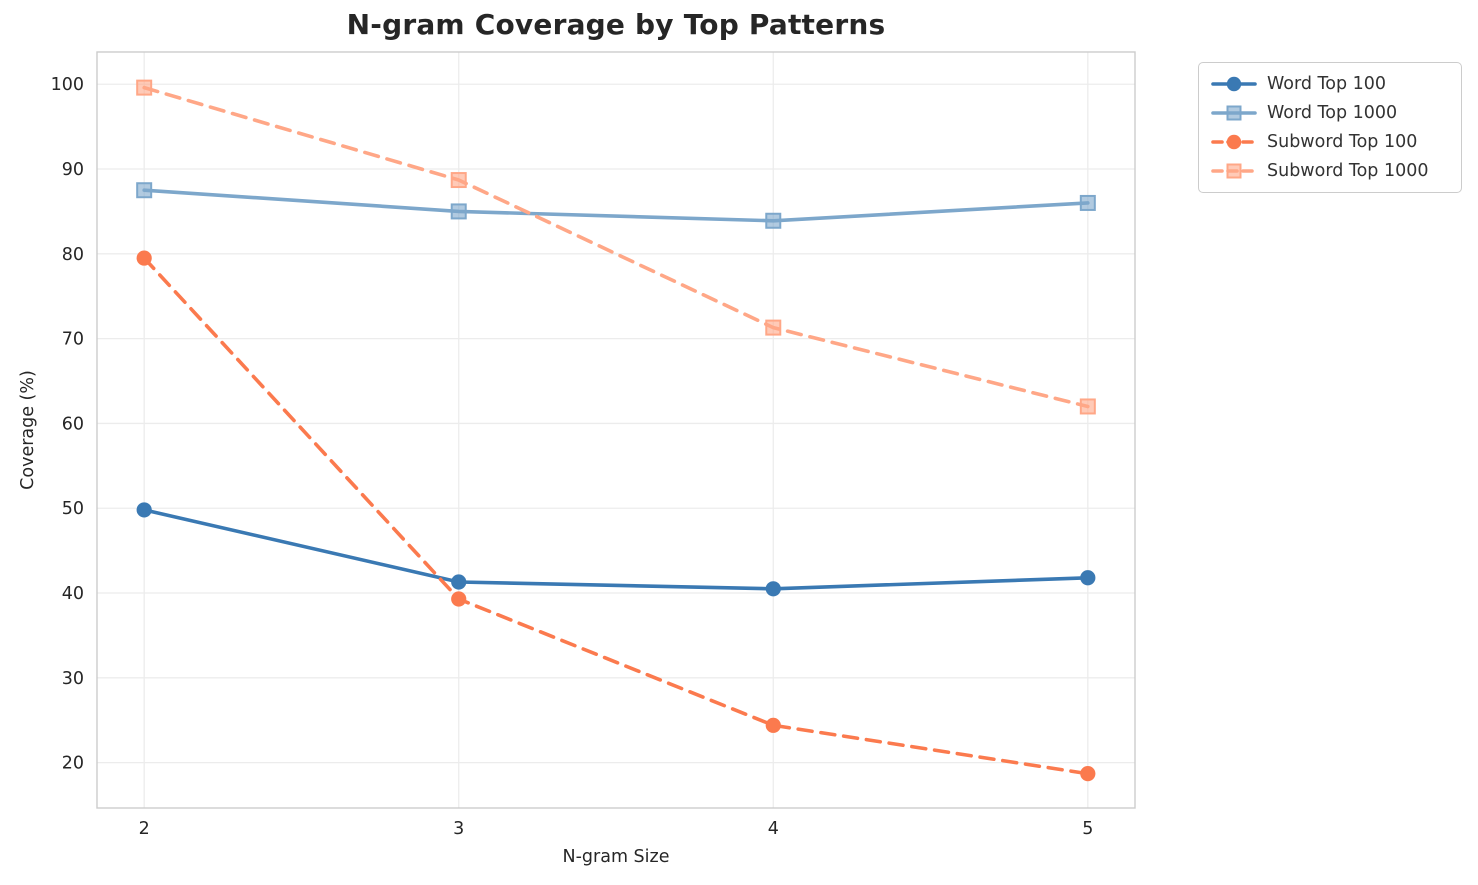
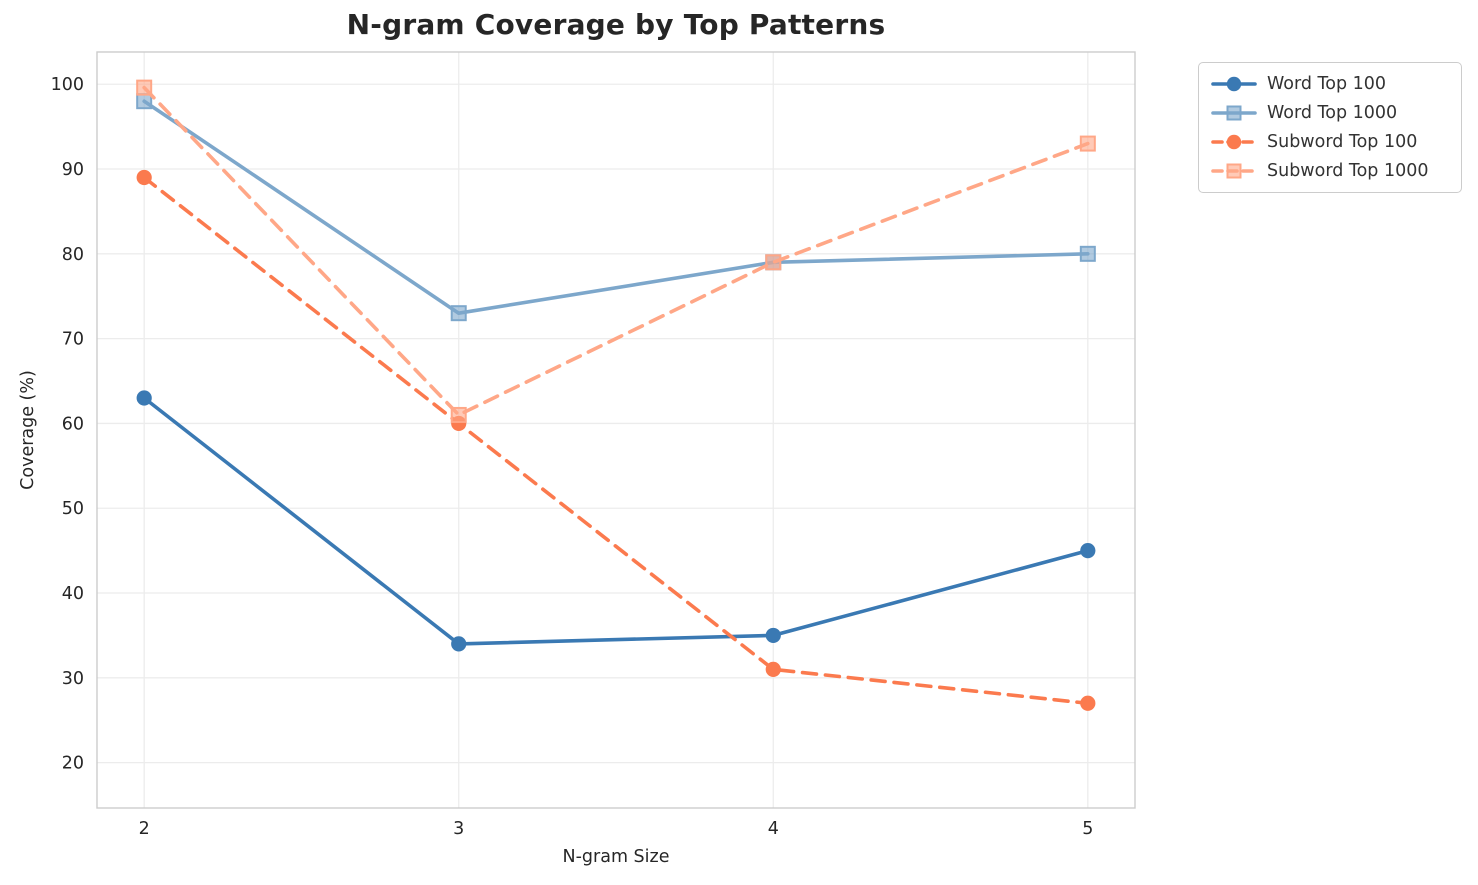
Word Top 100/2: 50 -> 63
Word Top 1000/2: 88 -> 98
Subword Top 100/2: 80 -> 89
Word Top 100/3: 41 -> 34
Word Top 1000/3: 85 -> 73
Subword Top 100/3: 39 -> 60
Subword Top 1000/3: 89 -> 61
Word Top 100/4: 40 -> 35
Word Top 1000/4: 84 -> 79
Subword Top 100/4: 24 -> 31
Subword Top 1000/4: 71 -> 79
Word Top 100/5: 42 -> 45
Word Top 1000/5: 86 -> 80
Subword Top 100/5: 19 -> 27
Subword Top 1000/5: 62 -> 93
